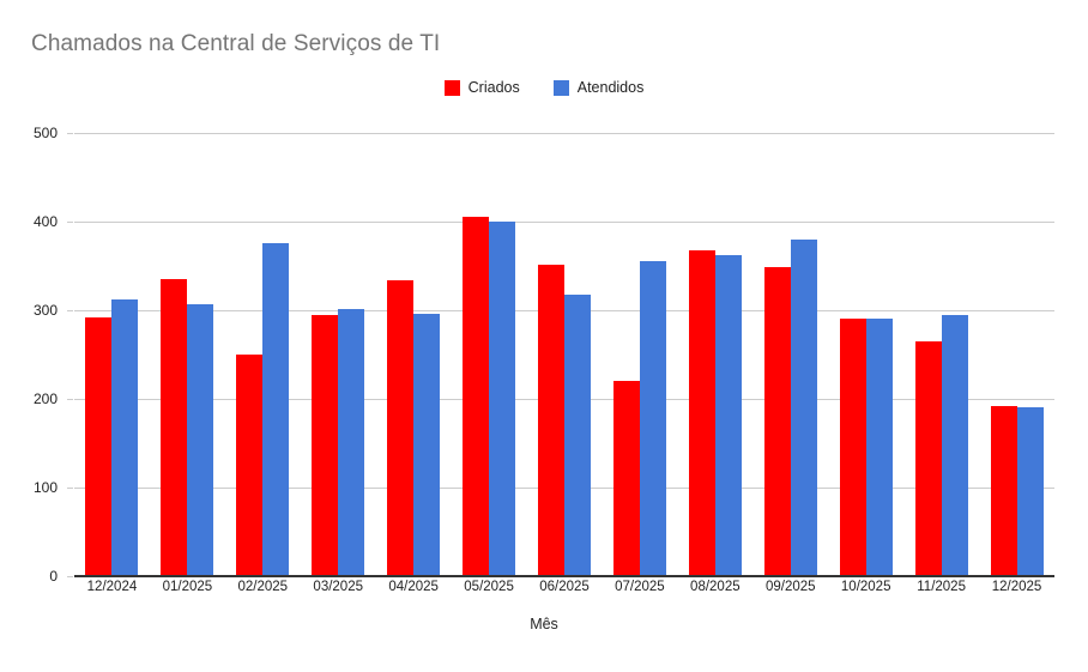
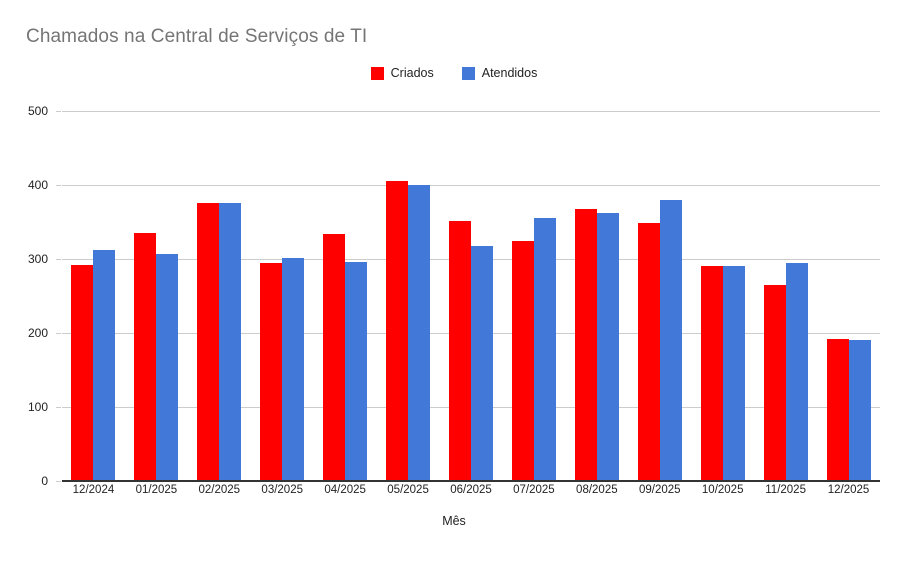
Criados/02/2025: 250 -> 380
Criados/07/2025: 220 -> 320
